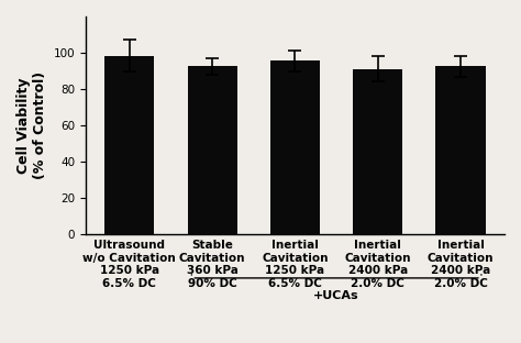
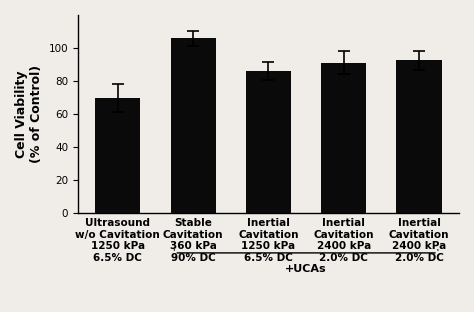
Ultrasound w/o Cavitation 1250 kPa 6.5% DC: 98 -> 70
Stable Cavitation 360 kPa 90% DC: 92 -> 106
Inertial Cavitation 1250 kPa 6.5% DC: 96 -> 86
